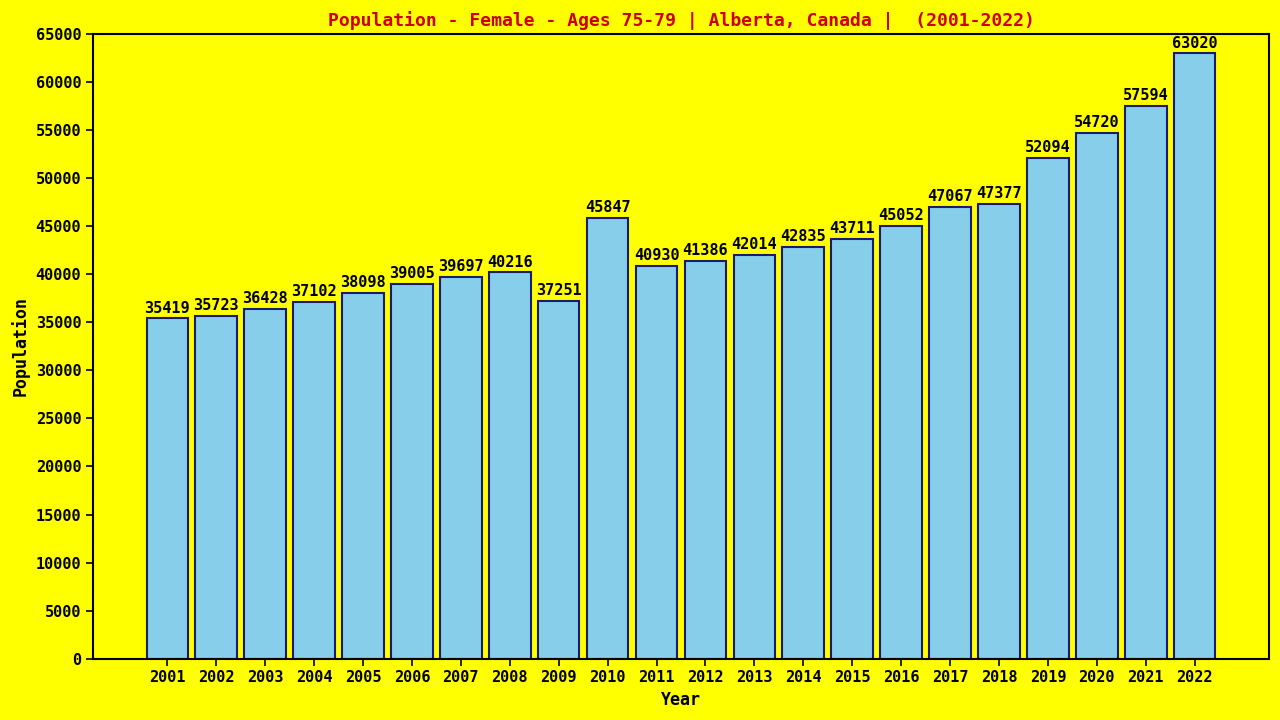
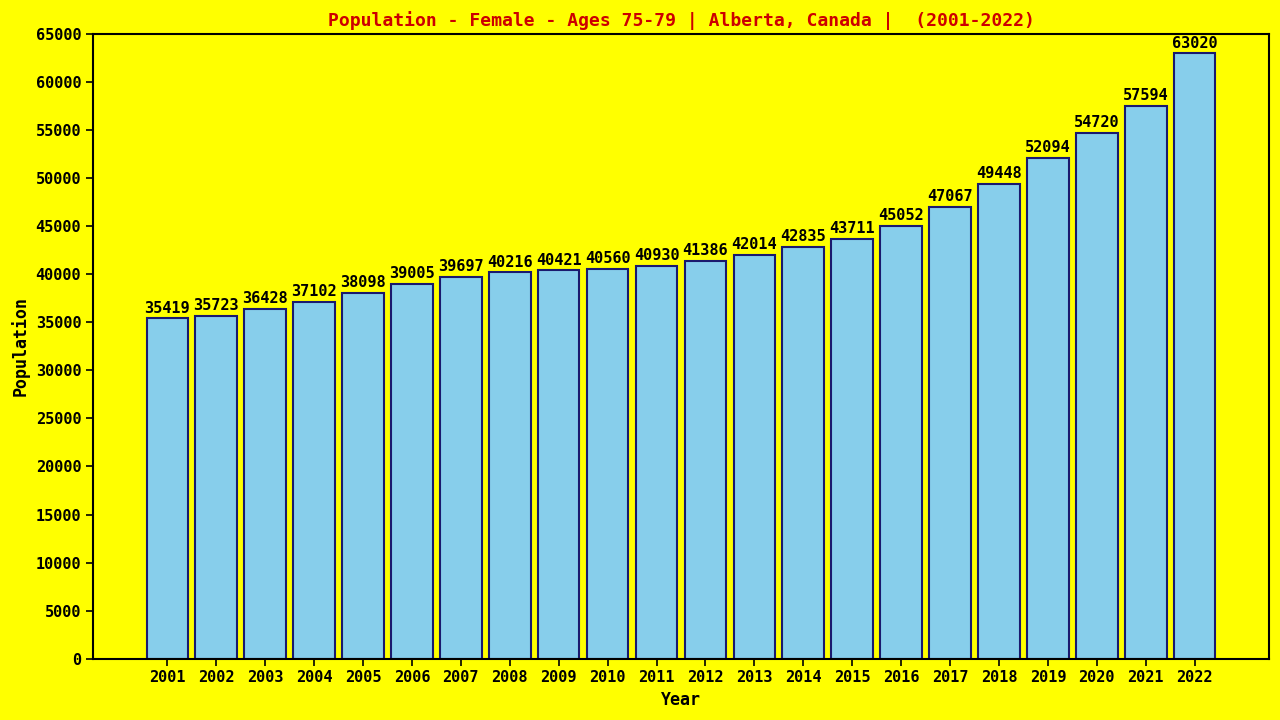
2009: 37251 -> 40421
2010: 45847 -> 40560
2018: 47377 -> 49448
